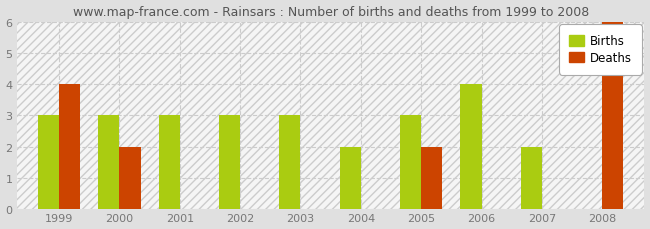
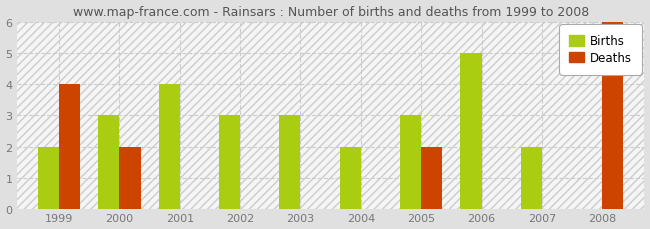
Births/1999: 3 -> 2
Births/2001: 3 -> 4
Births/2006: 4 -> 5
